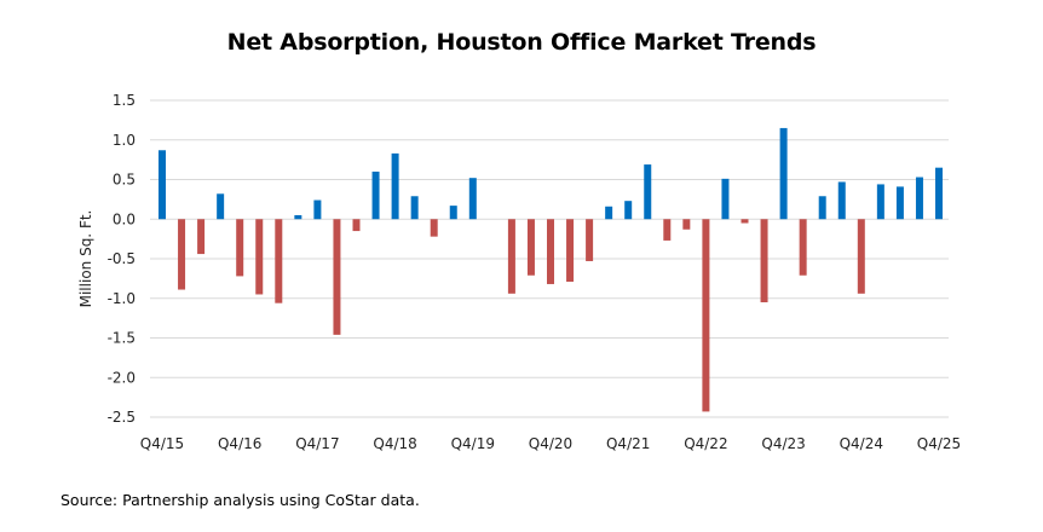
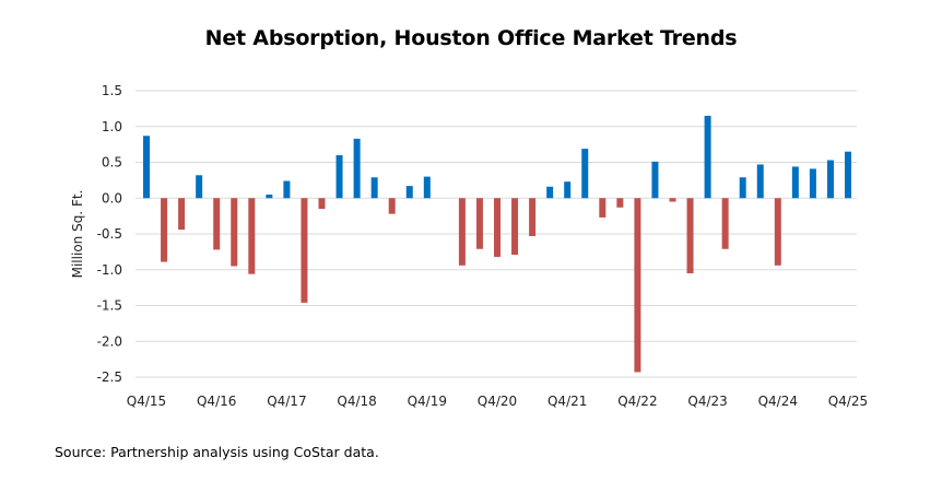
Q4/19: 0.5 -> 0.3
